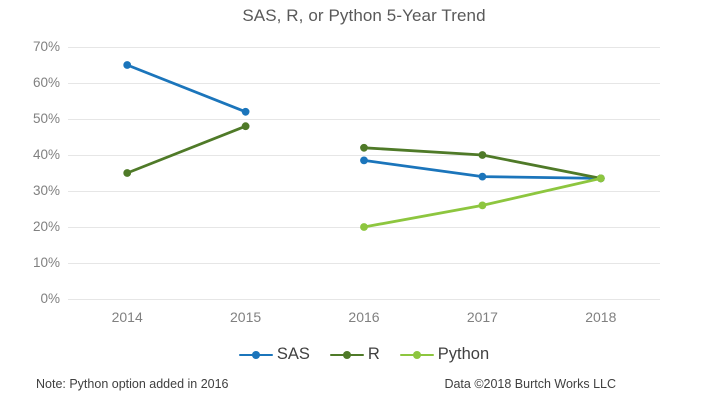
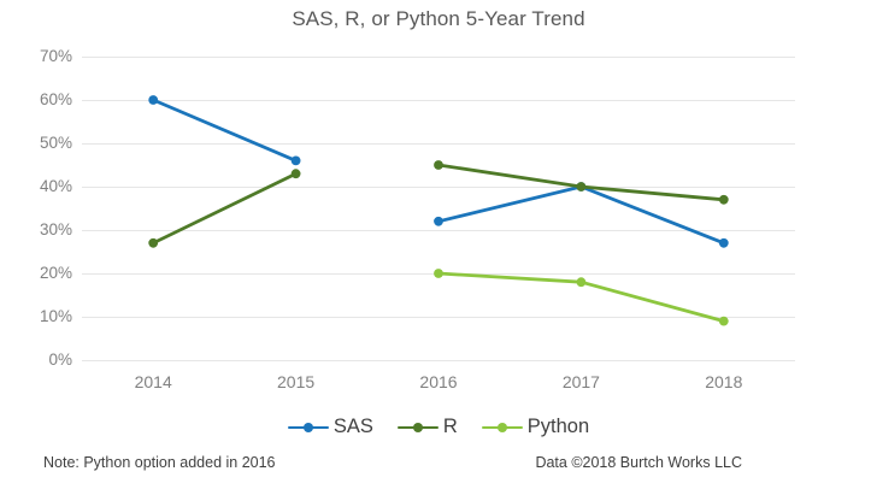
SAS/2014: 65% -> 60%
R/2014: 35% -> 27%
SAS/2015: 52% -> 46%
R/2015: 48% -> 43%
SAS/2016: 38% -> 32%
R/2016: 42% -> 45%
SAS/2017: 34% -> 40%
Python/2017: 26% -> 18%
SAS/2018: 34% -> 27%
R/2018: 34% -> 37%
Python/2018: 34% -> 9%
